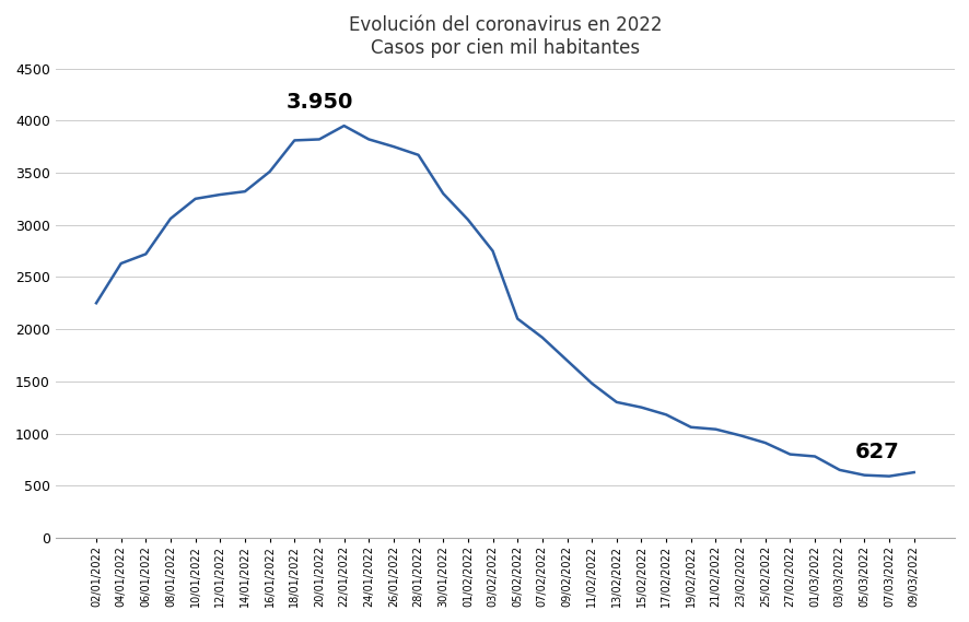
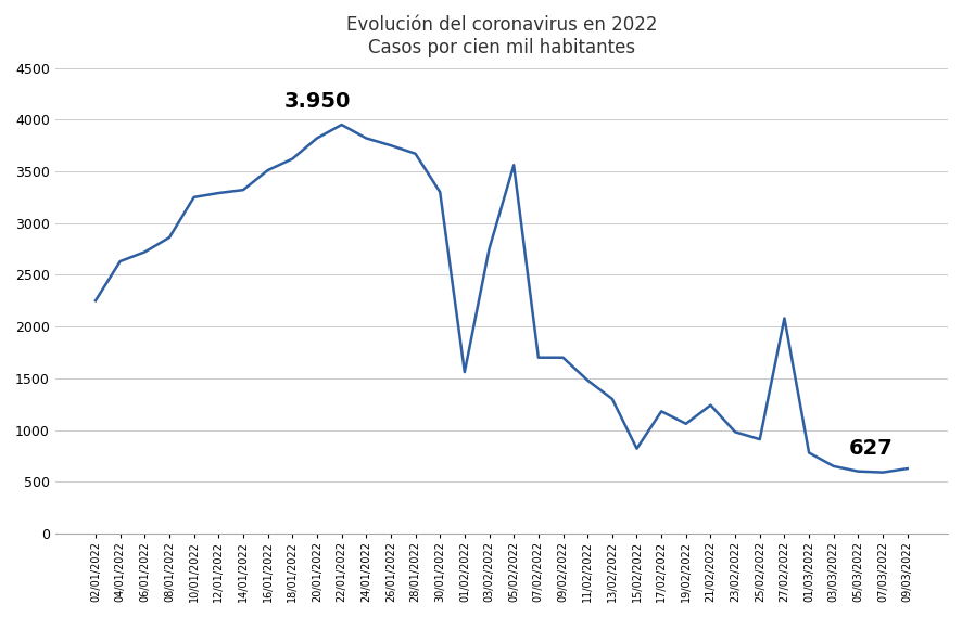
08/01/2022: 3060 -> 2860
18/01/2022: 3810 -> 3620
01/02/2022: 3050 -> 1560
05/02/2022: 2100 -> 3560
07/02/2022: 1920 -> 1700
15/02/2022: 1250 -> 820
21/02/2022: 1040 -> 1240
27/02/2022: 800 -> 2080
